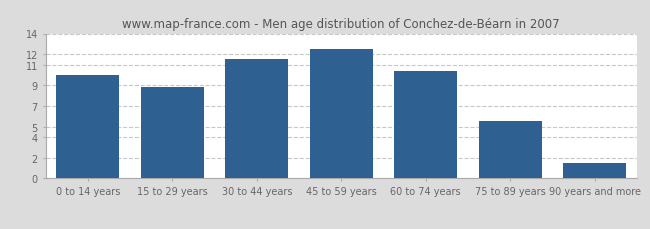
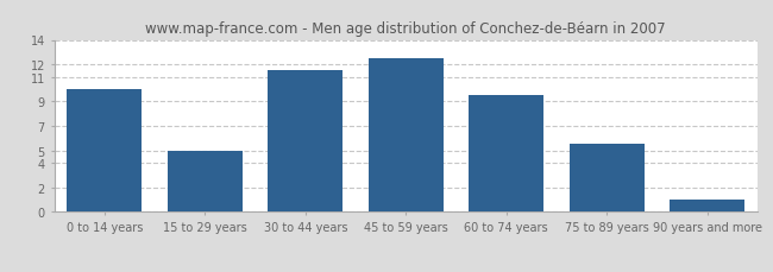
15 to 29 years: 8.8 -> 5.0
60 to 74 years: 10.4 -> 9.5
90 years and more: 1.5 -> 1.0
